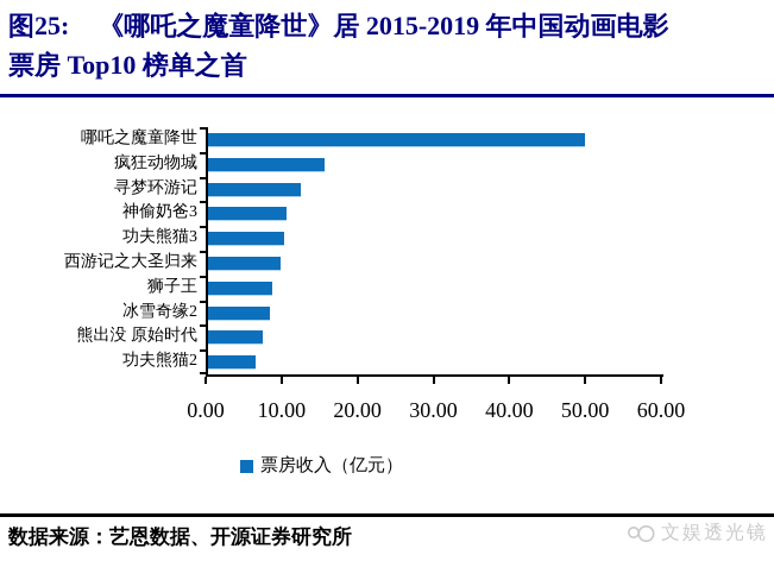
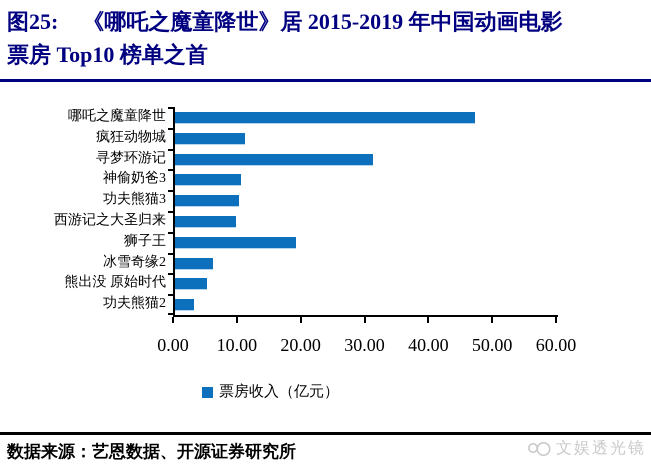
哪吒之魔童降世: 50 -> 47
疯狂动物城: 15 -> 11
寻梦环游记: 12 -> 31
狮子王: 8 -> 19
冰雪奇缘2: 8 -> 6
熊出没 原始时代: 7 -> 5
功夫熊猫2: 6 -> 3
